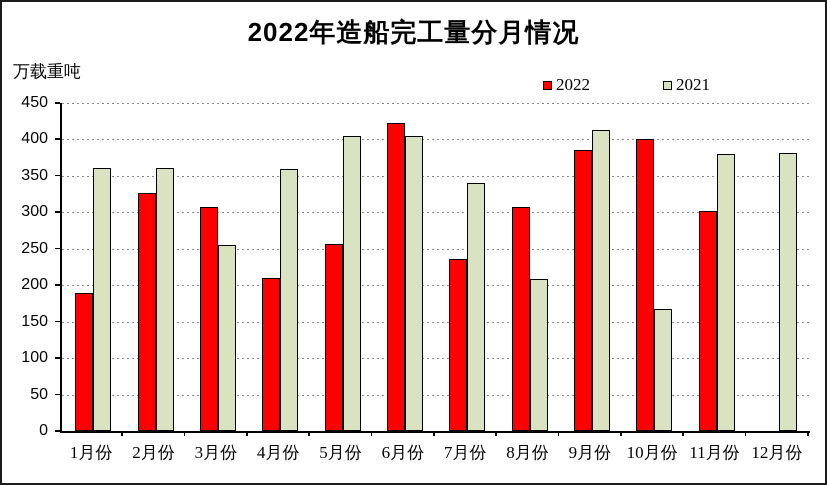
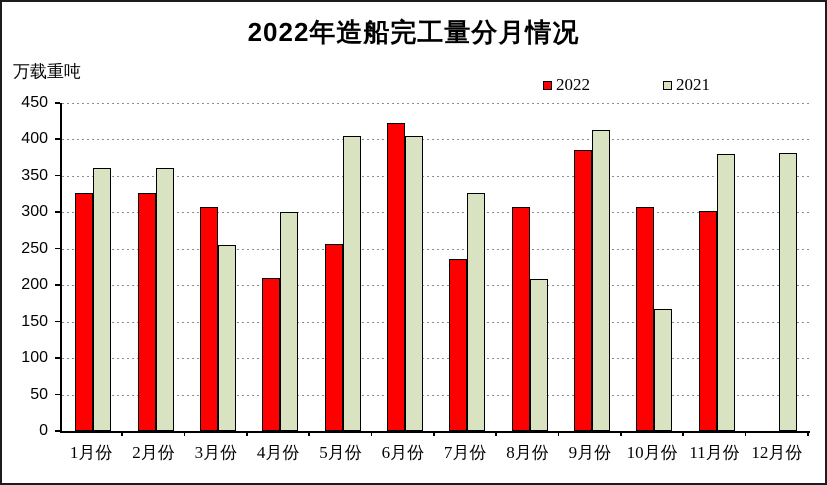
2022/1月份: 190 -> 330
2021/4月份: 360 -> 300
2021/7月份: 340 -> 330
2022/10月份: 400 -> 310
